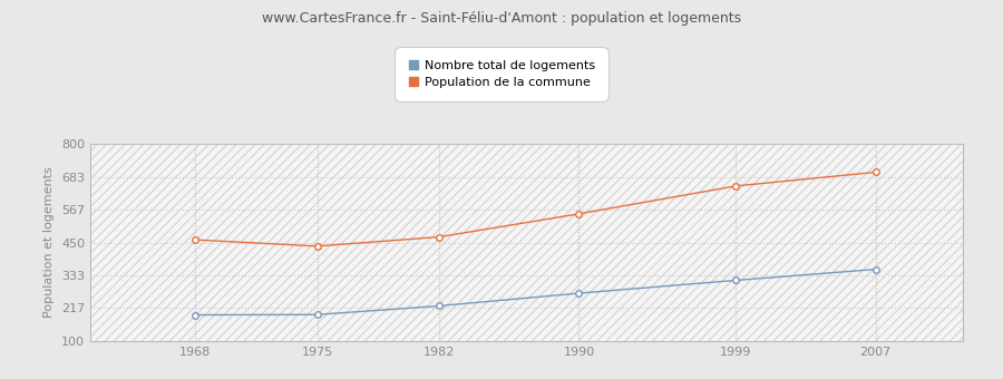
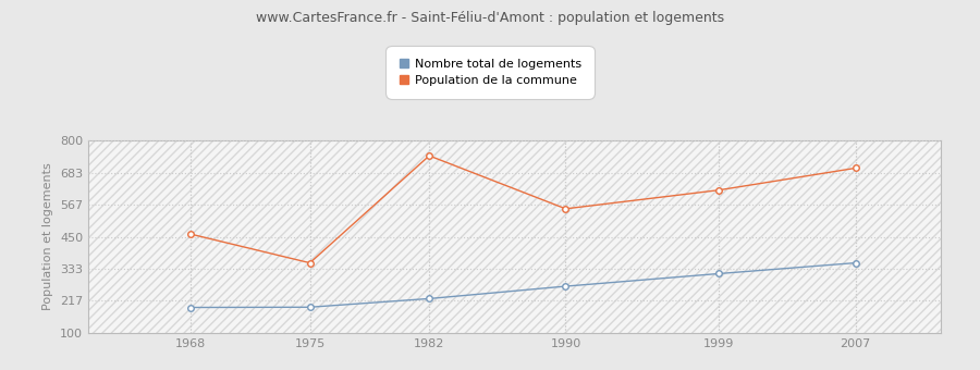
Population de la commune/1975: 437 -> 355
Population de la commune/1982: 470 -> 745
Population de la commune/1999: 651 -> 620
